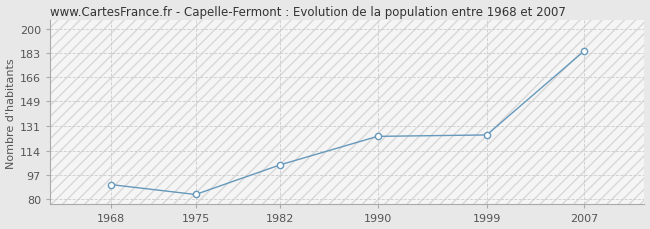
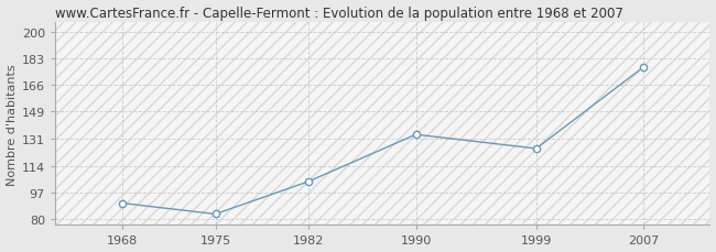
1990: 124 -> 134
2007: 184 -> 177
